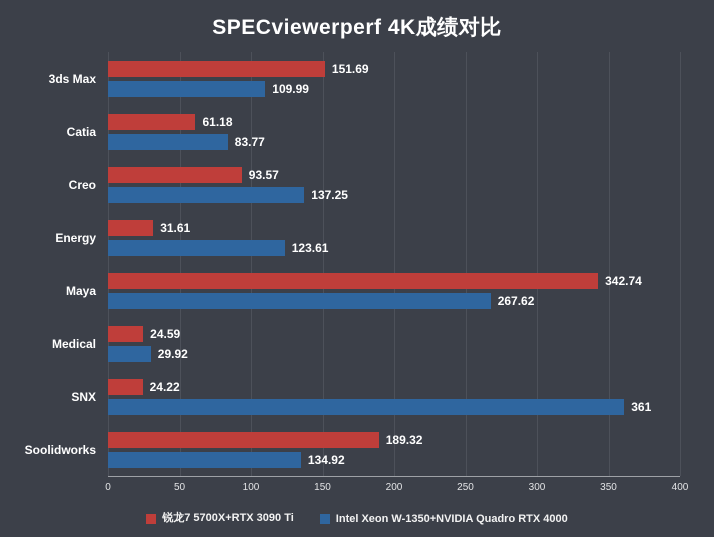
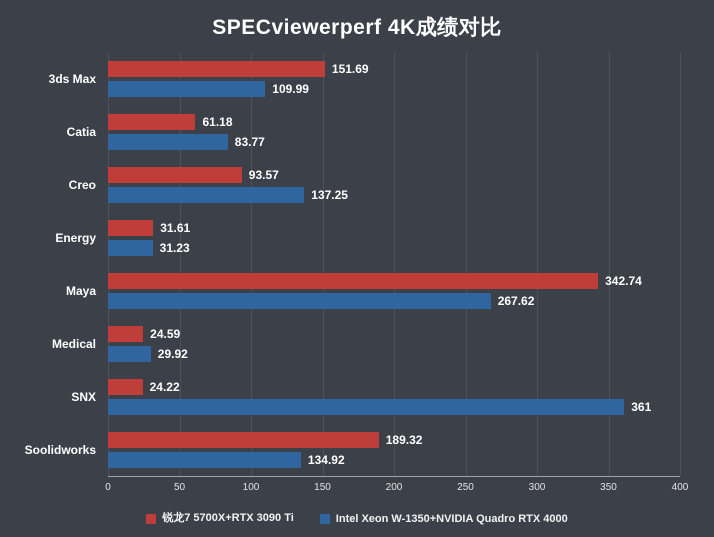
Intel Xeon W-1350+NVIDIA Quadro RTX 4000/Energy: 123.61 -> 31.23
